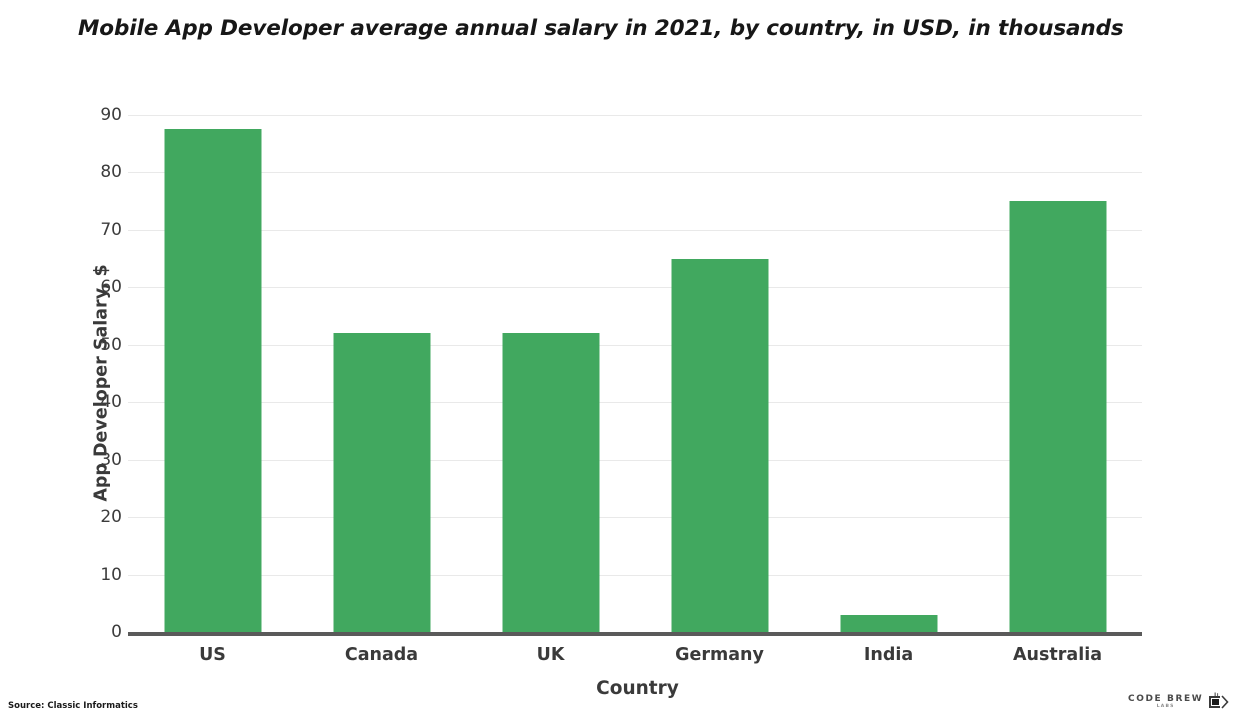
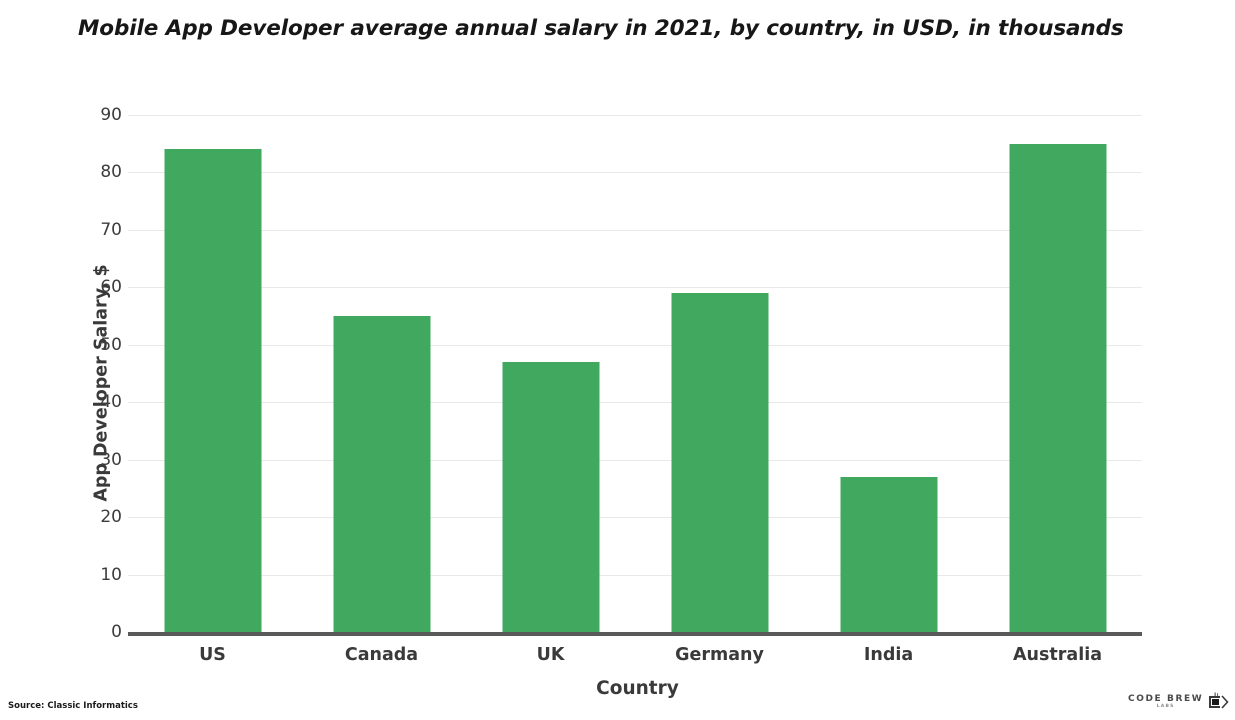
US: 88 -> 84
Canada: 52 -> 55
UK: 52 -> 47
Germany: 65 -> 59
India: 3 -> 27
Australia: 75 -> 85
